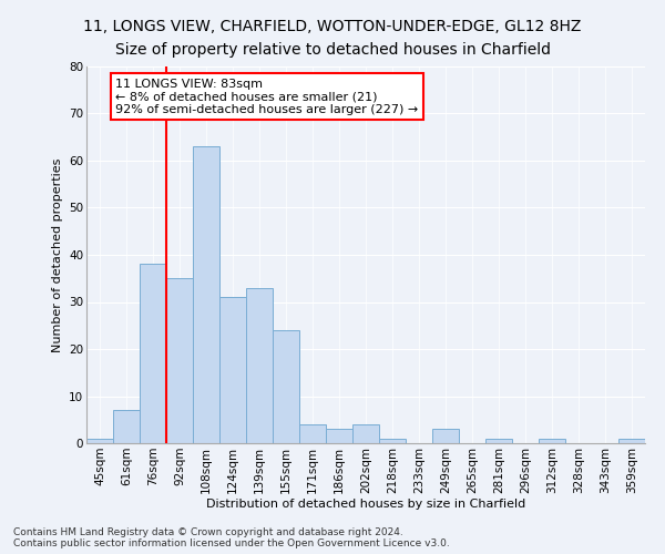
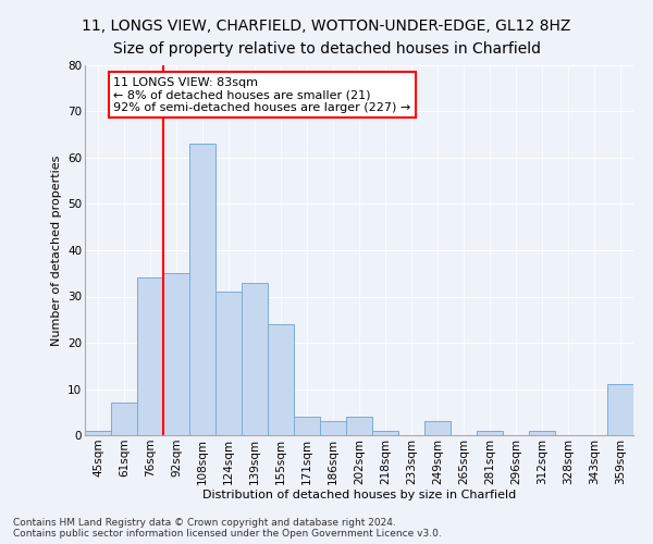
76sqm: 38 -> 34
359sqm: 1 -> 11
